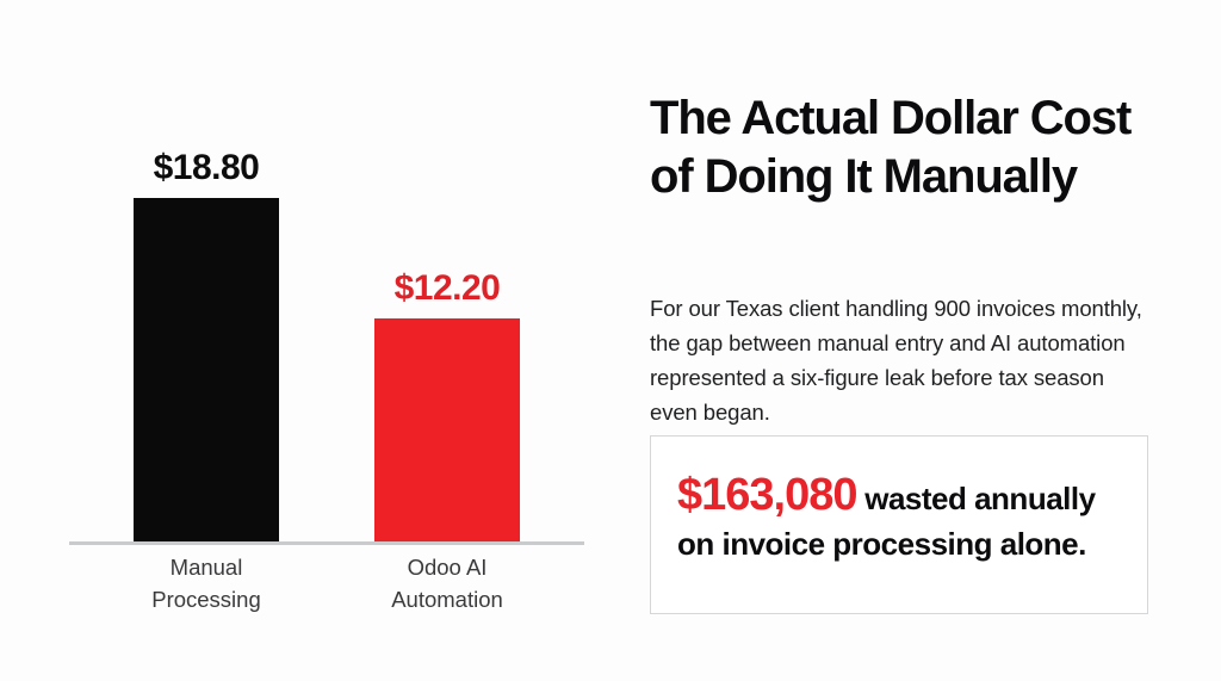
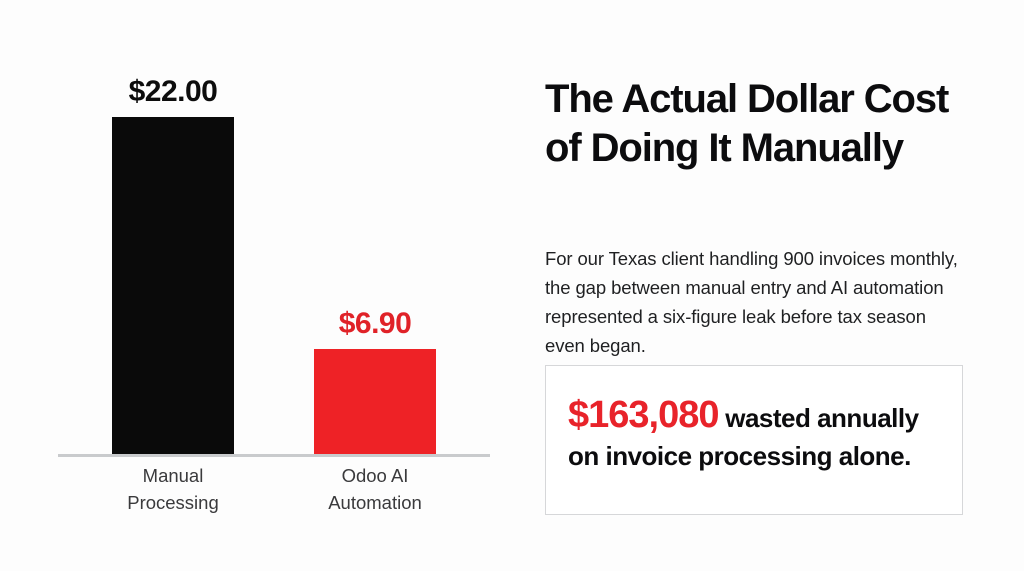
Manual Processing: $18.80 -> $22.00
Odoo AI Automation: $12.20 -> $6.90
